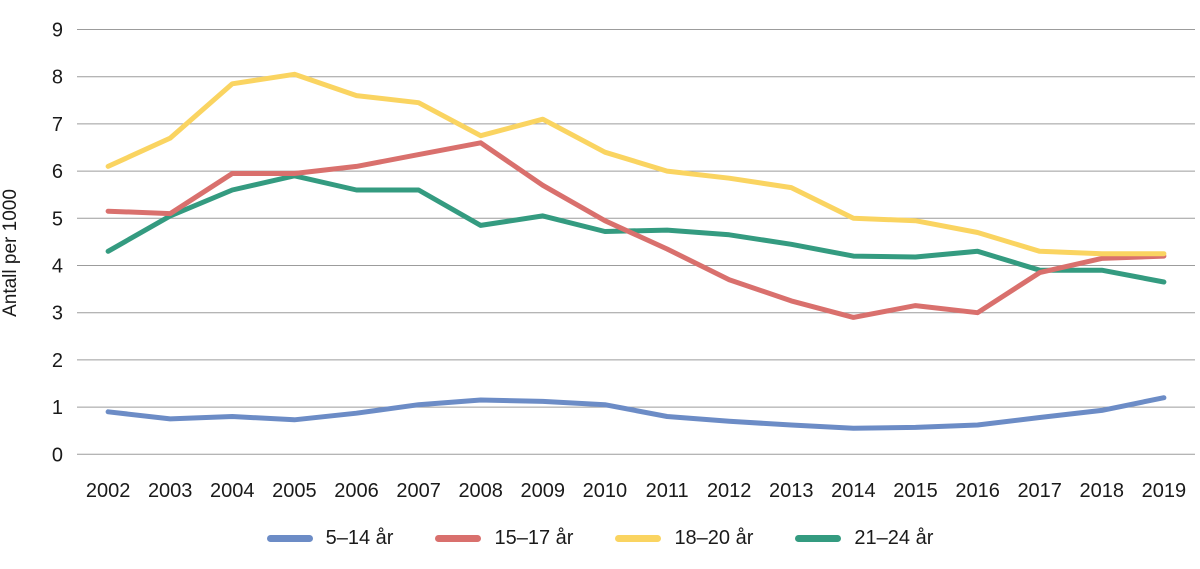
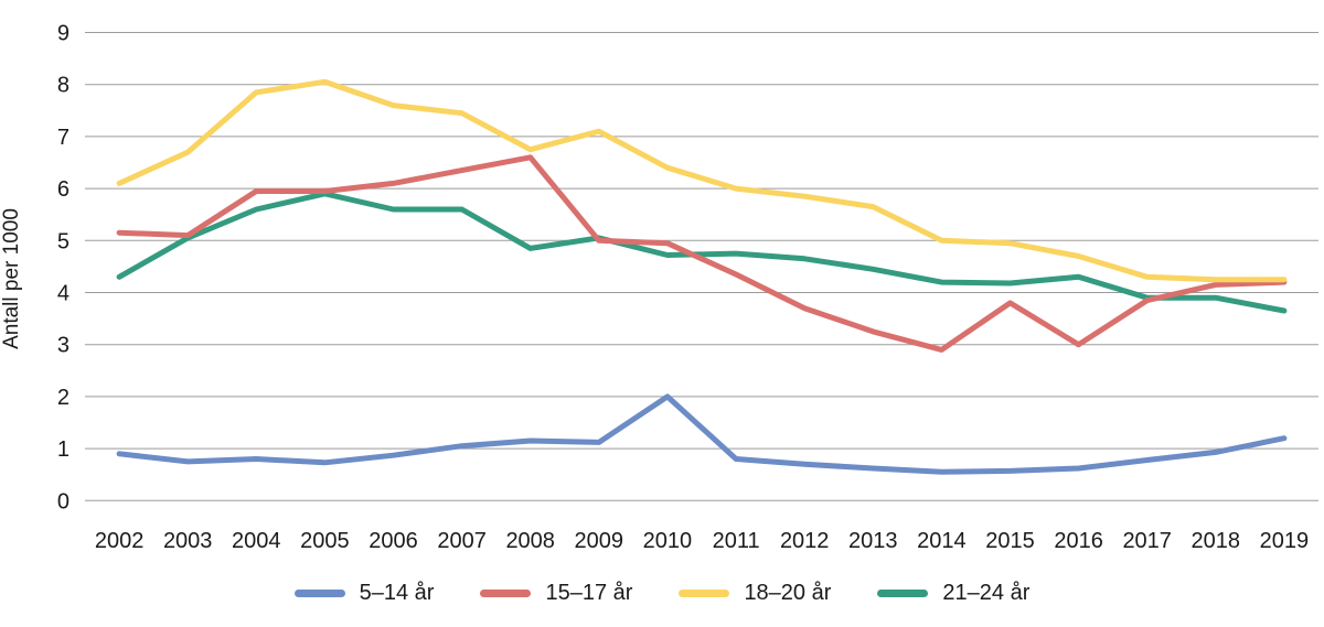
15–17 år/2009: 5.7 -> 5.0
5–14 år/2010: 1.1 -> 2.0
15–17 år/2015: 3.1 -> 3.8
